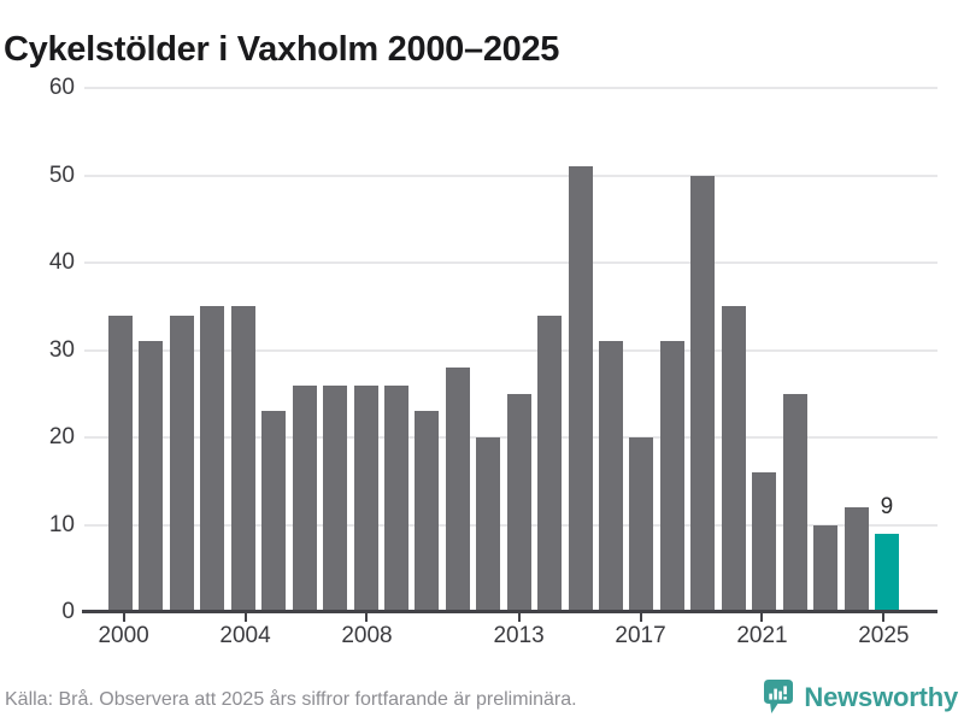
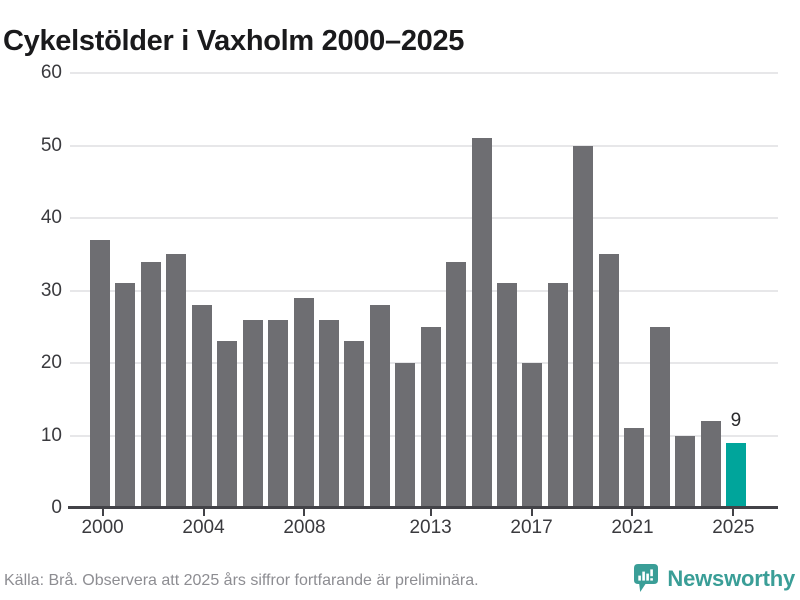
2000: 34 -> 37
2004: 35 -> 28
2008: 26 -> 29
2021: 16 -> 11
